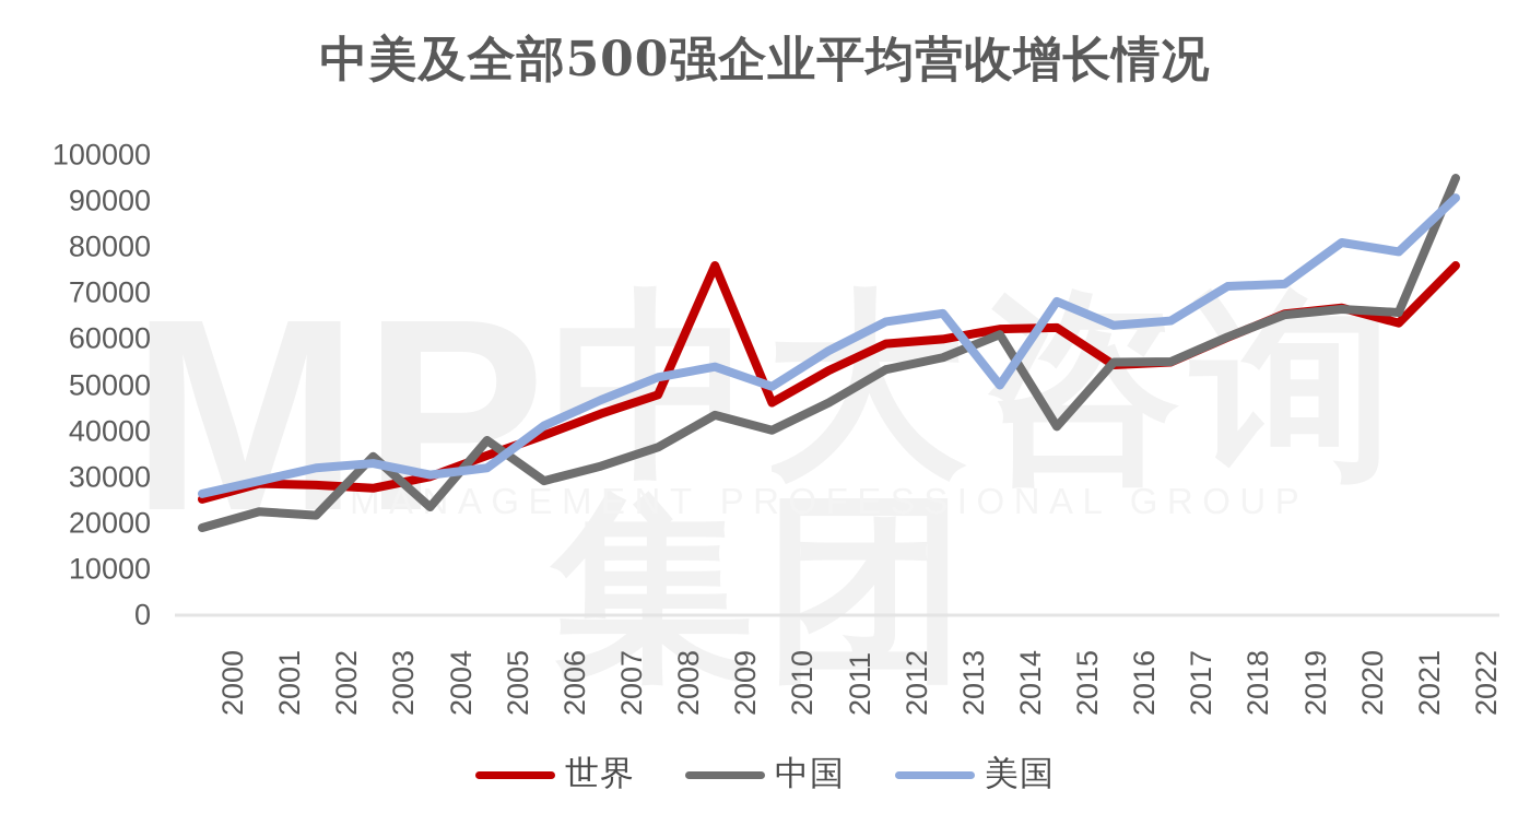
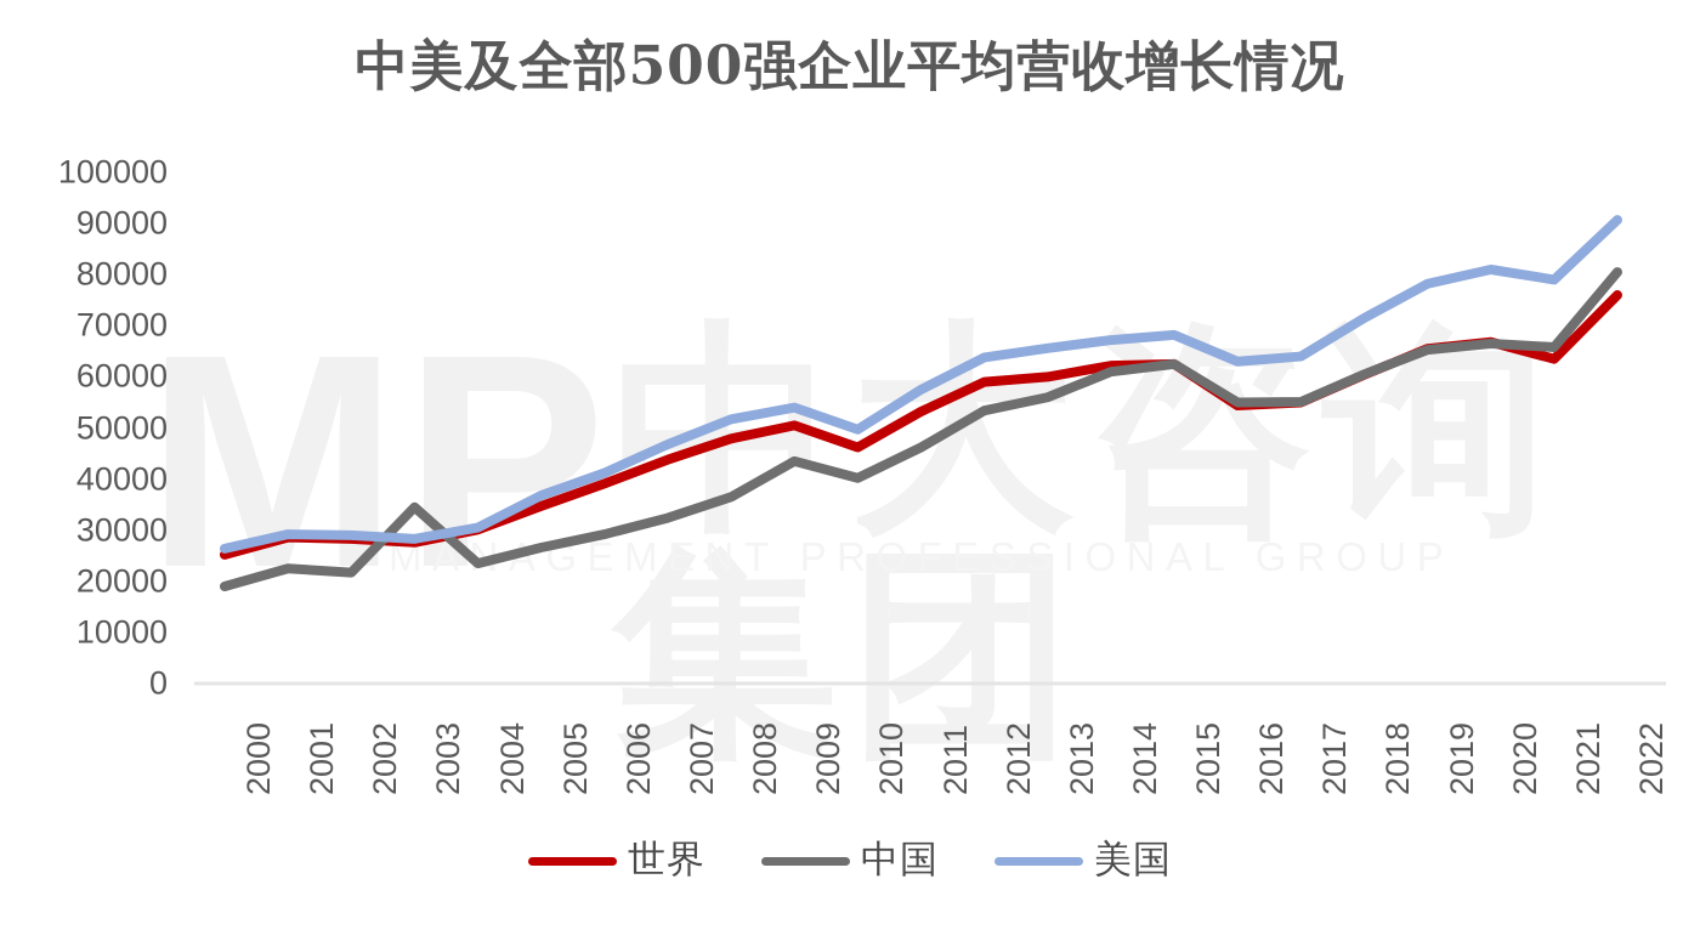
美国/2002: 32000 -> 29000
美国/2003: 33000 -> 28000
中国/2005: 38000 -> 27000
美国/2005: 32000 -> 37000
世界/2009: 76000 -> 50000
美国/2014: 50000 -> 67000
中国/2015: 41000 -> 62000
美国/2019: 72000 -> 78000
中国/2022: 95000 -> 80000
